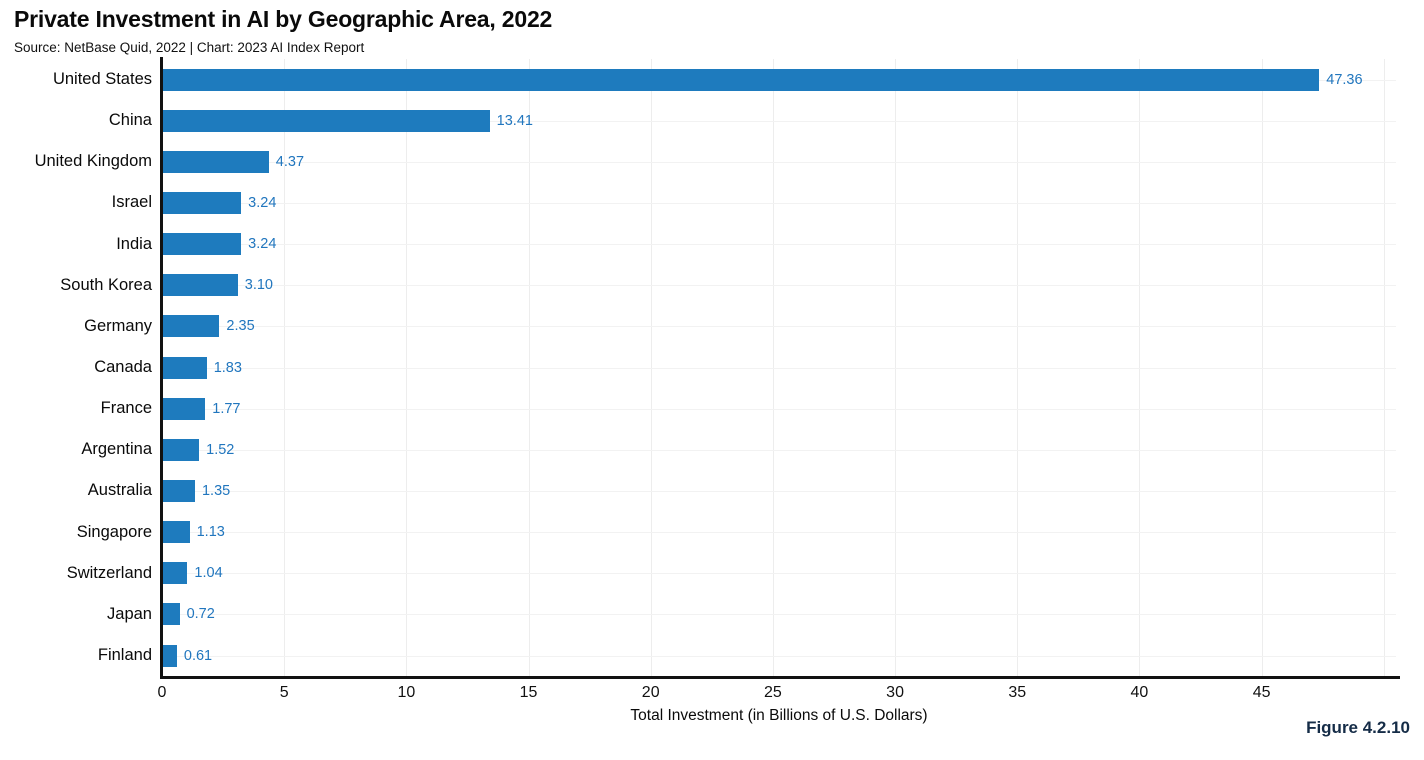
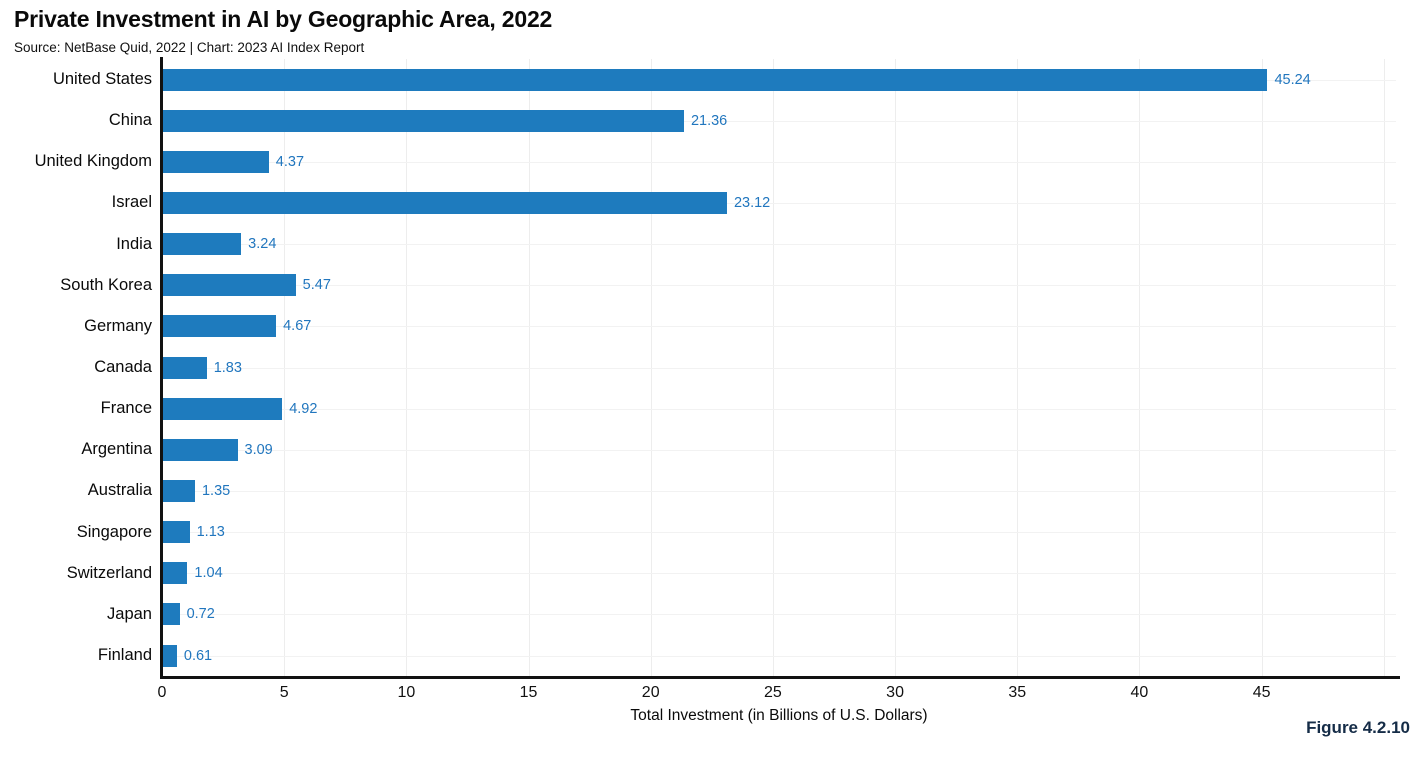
United States: 47.36 -> 45.24
China: 13.41 -> 21.36
Israel: 3.24 -> 23.12
South Korea: 3.10 -> 5.47
Germany: 2.35 -> 4.67
France: 1.77 -> 4.92
Argentina: 1.52 -> 3.09
